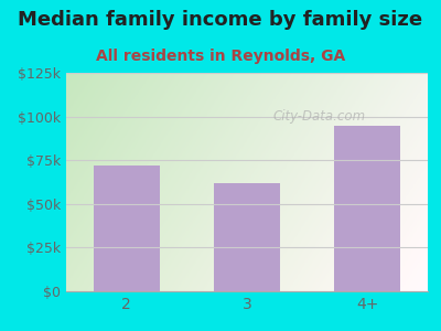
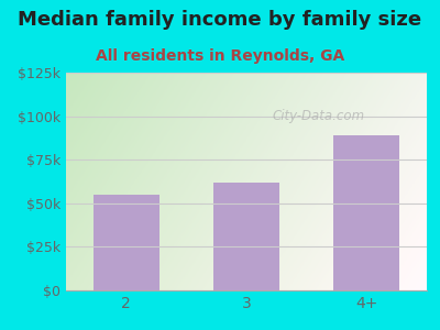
2: $72k -> $55k
4+: $95k -> $89k
